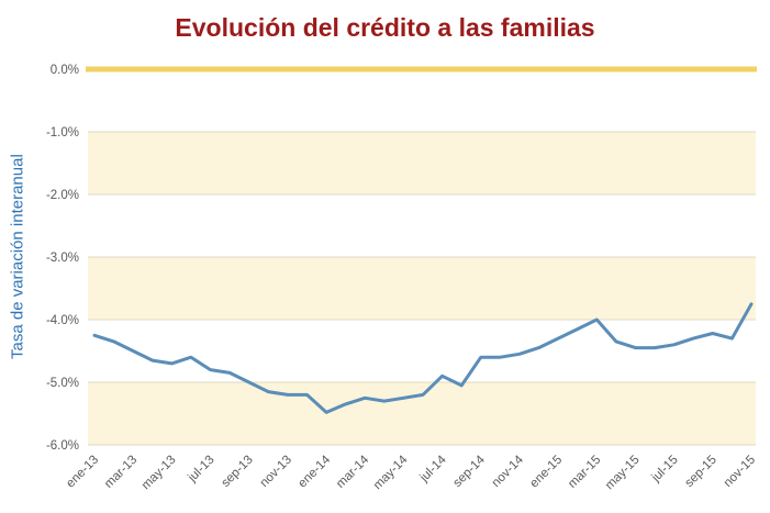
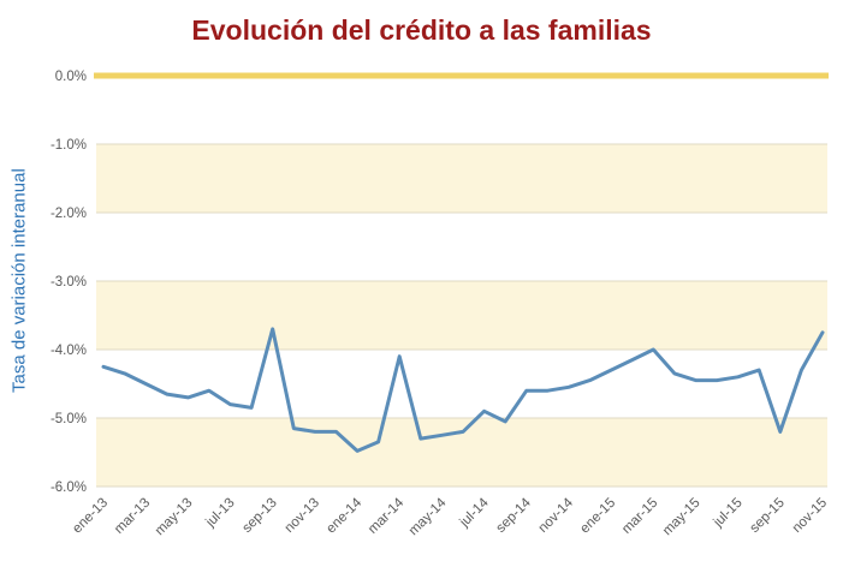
sep-13: -5.0% -> -3.7%
mar-14: -5.2% -> -4.1%
sep-15: -4.2% -> -5.2%
